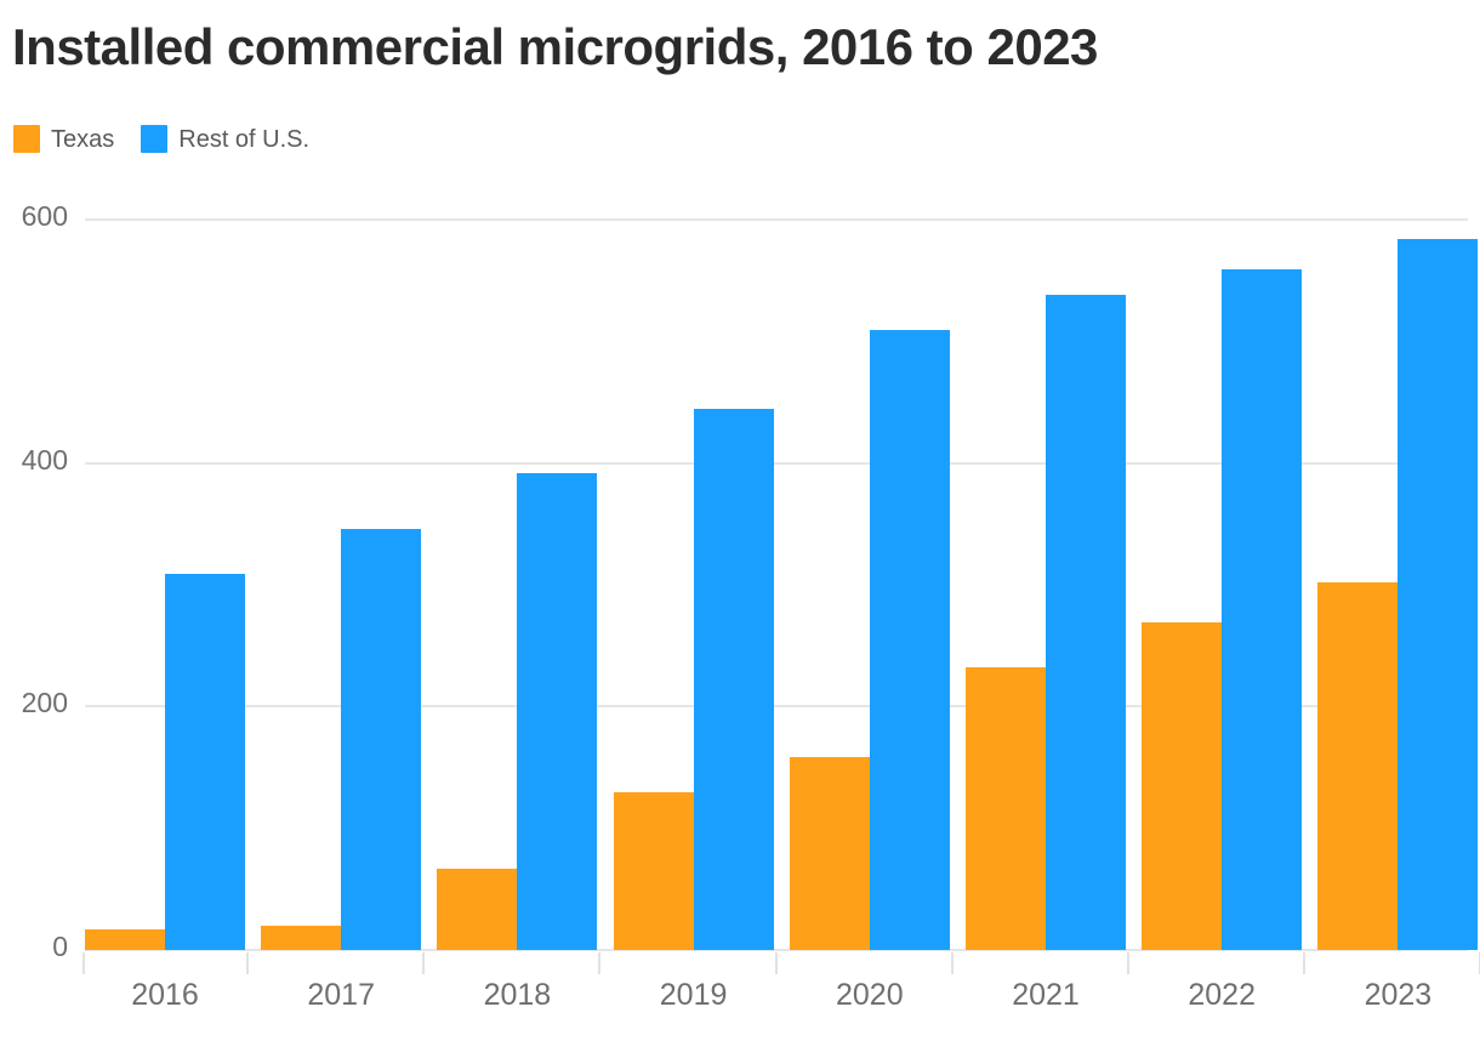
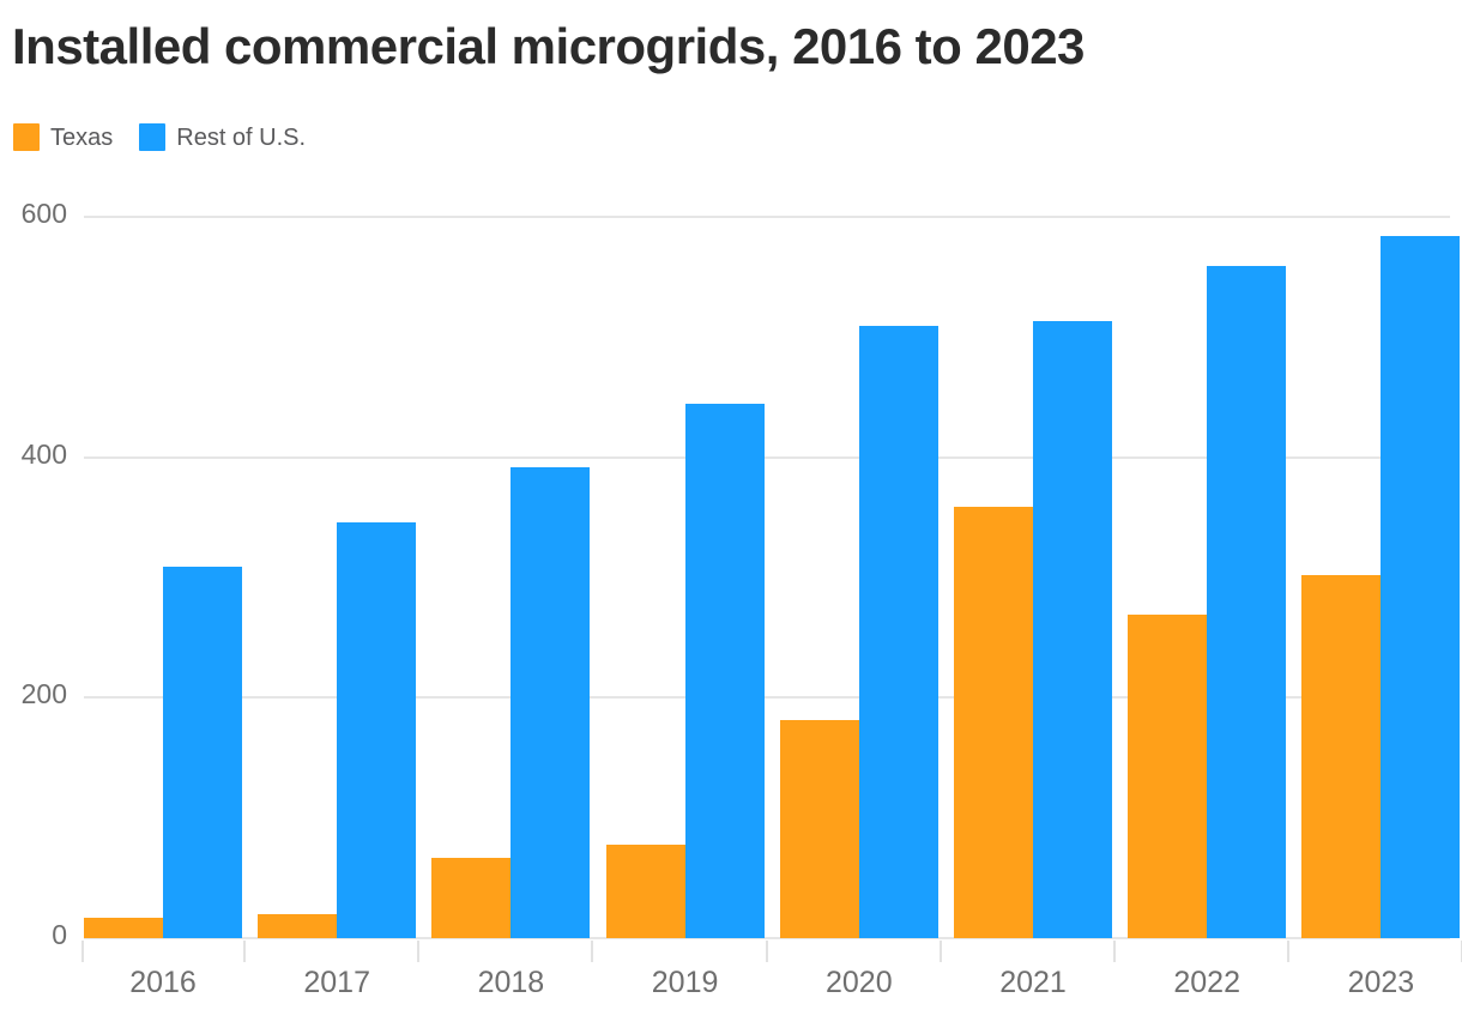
Texas/2019: 130 -> 78
Texas/2020: 158 -> 181
Texas/2021: 232 -> 359
Rest of U.S./2021: 538 -> 513
